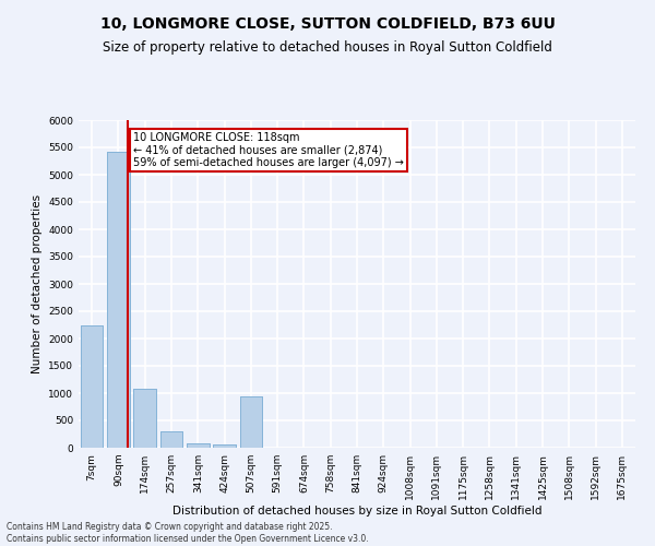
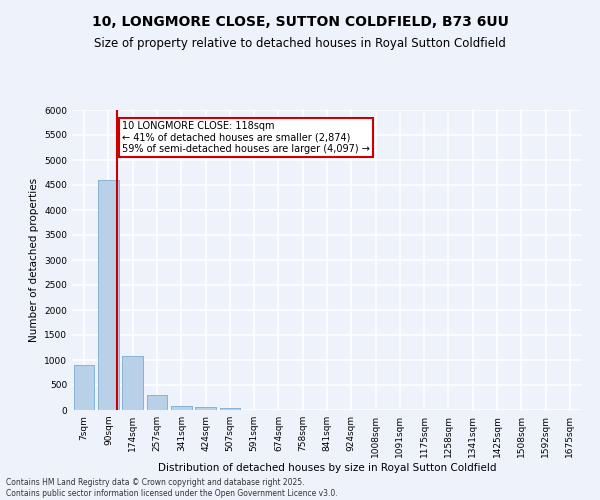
7sqm: 2240 -> 900
90sqm: 5420 -> 4600
507sqm: 940 -> 40
